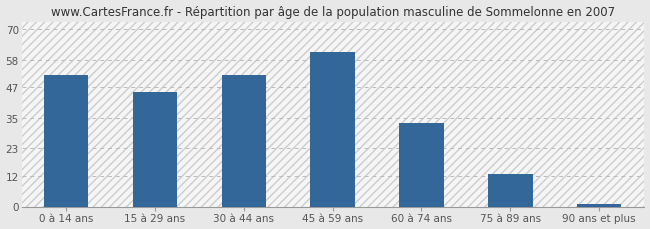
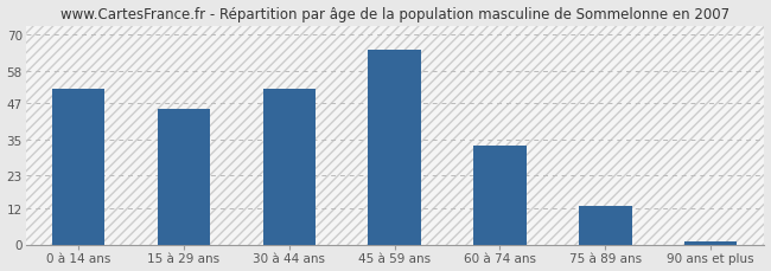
45 à 59 ans: 61 -> 65
